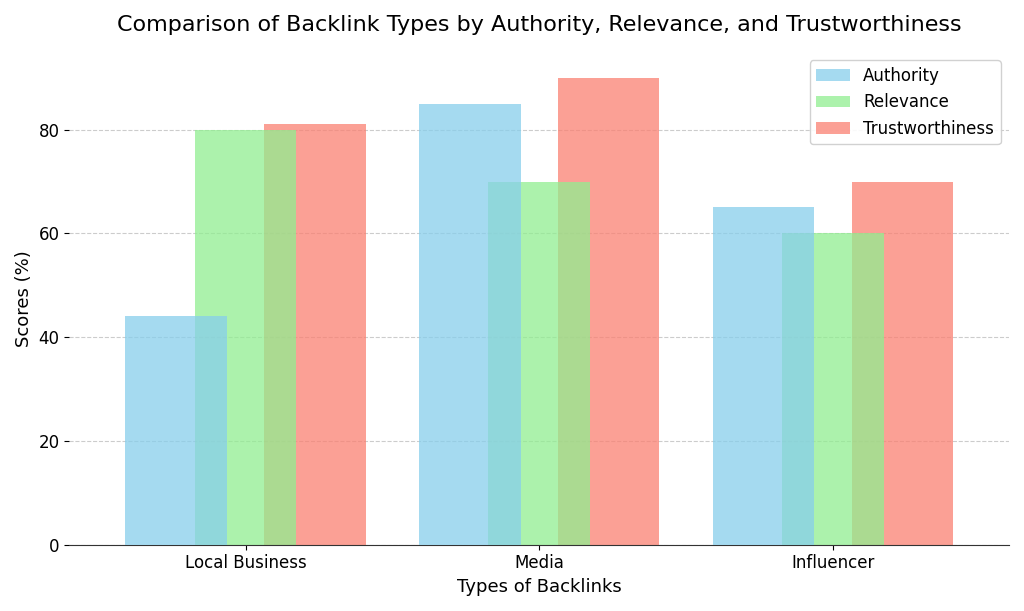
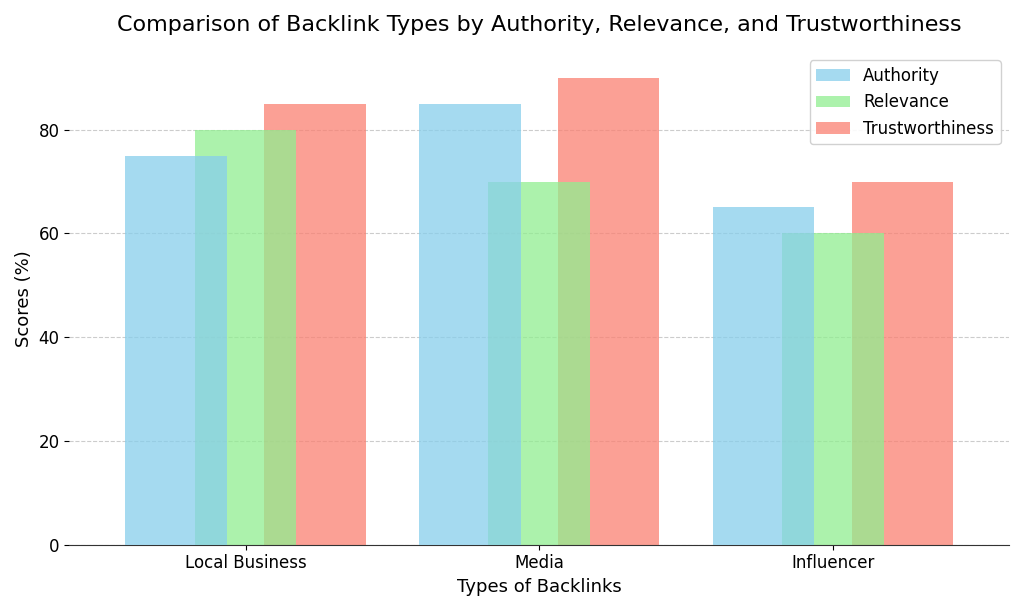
Authority/Local Business: 44 -> 75
Trustworthiness/Local Business: 81 -> 85
